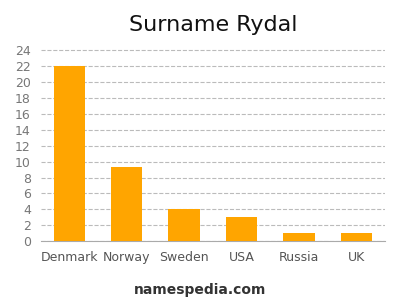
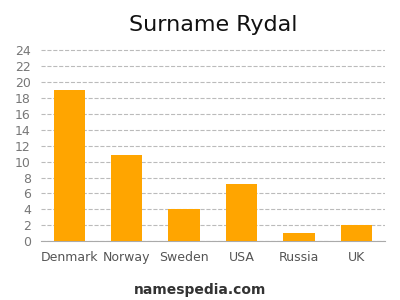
Denmark: 22.0 -> 19.0
Norway: 9.3 -> 10.8
USA: 3.1 -> 7.2
UK: 1.0 -> 2.0
